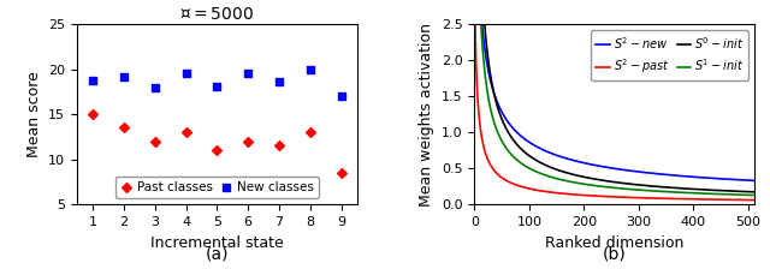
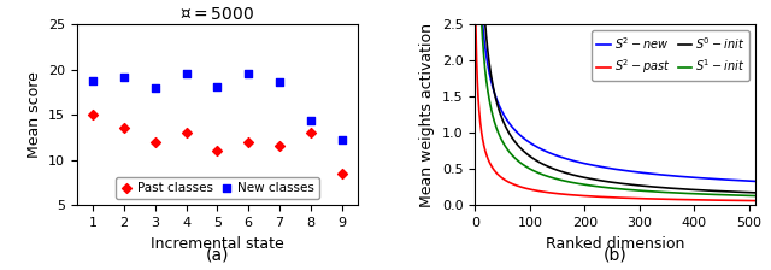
New classes/8: 20.0 -> 14.4
New classes/9: 17.0 -> 12.2
